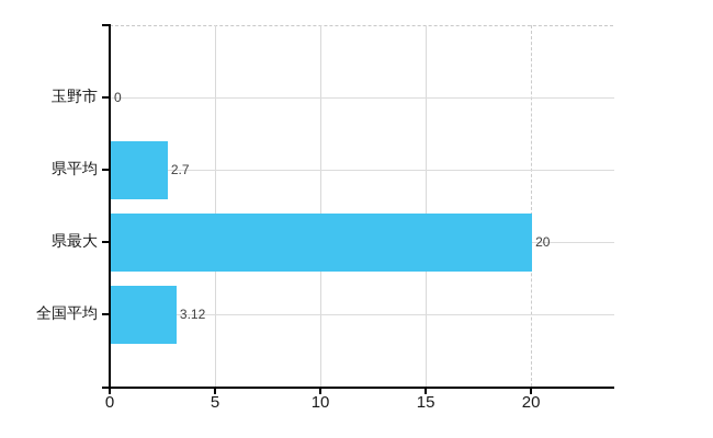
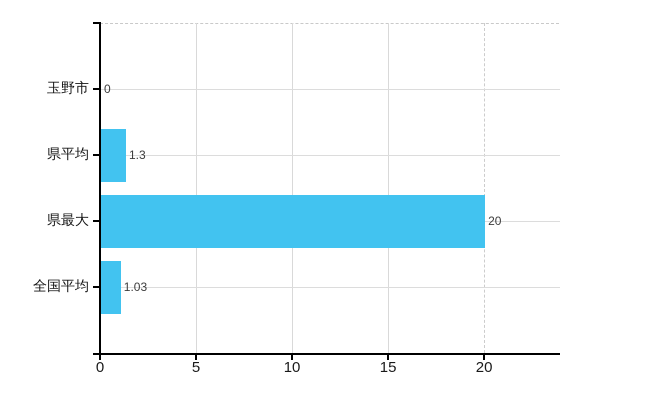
県平均: 2.7 -> 1.3
全国平均: 3.12 -> 1.03
